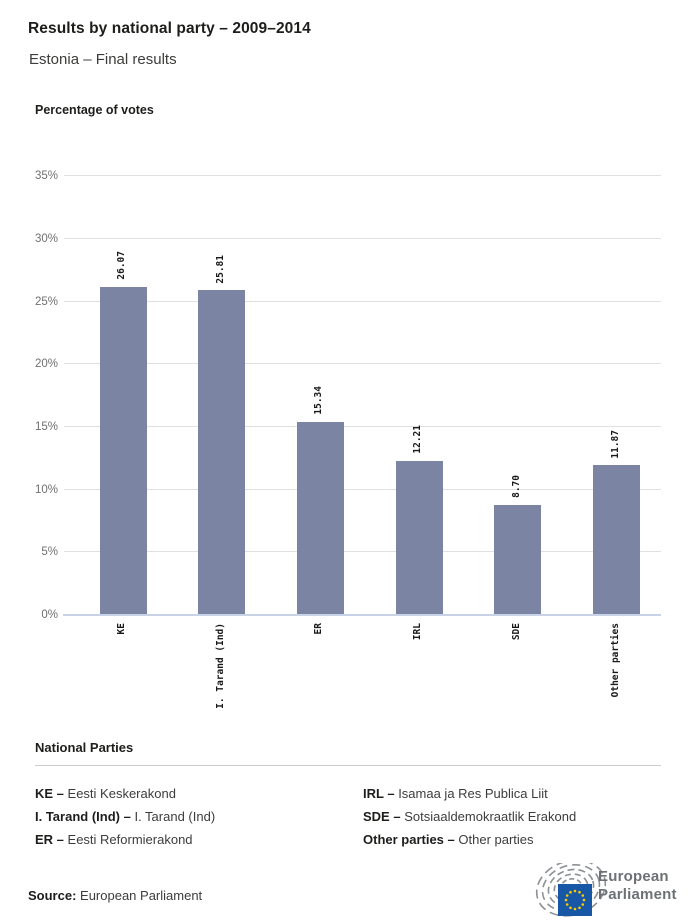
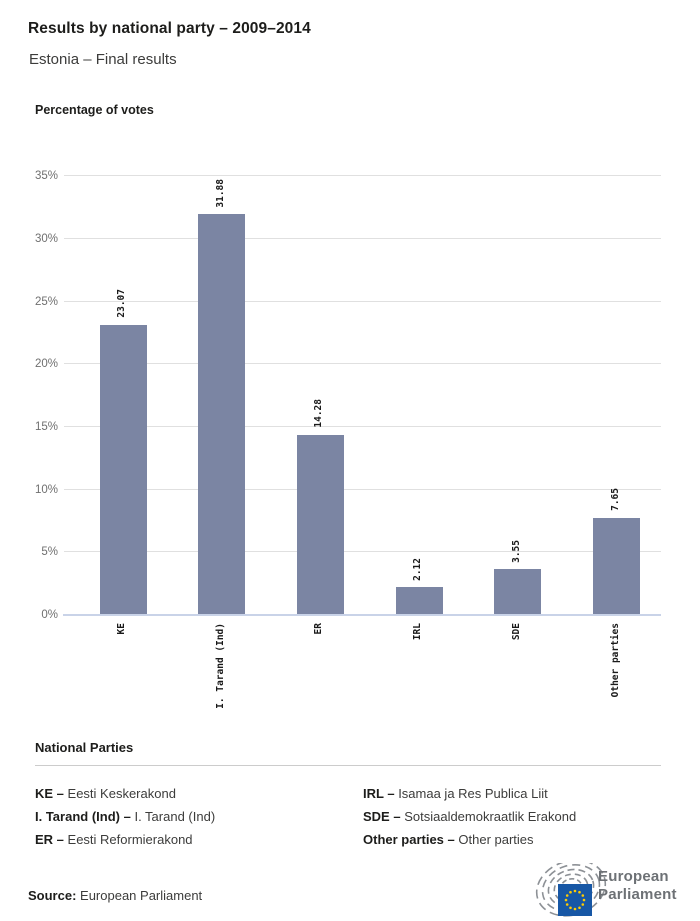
KE: 26.07 -> 23.07
I. Tarand (Ind): 25.81 -> 31.88
ER: 15.34 -> 14.28
IRL: 12.21 -> 2.12
SDE: 8.70 -> 3.55
Other parties: 11.87 -> 7.65
